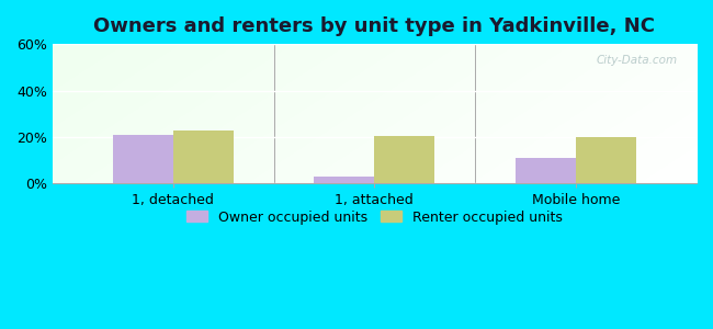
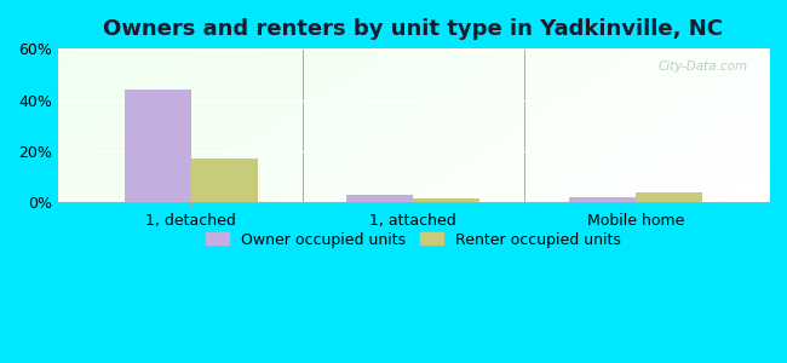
Owner occupied units/1, detached: 21% -> 44%
Renter occupied units/1, detached: 23.0% -> 17.0%
Renter occupied units/1, attached: 20.5% -> 1.5%
Owner occupied units/Mobile home: 11% -> 2%
Renter occupied units/Mobile home: 20.0% -> 4.0%
